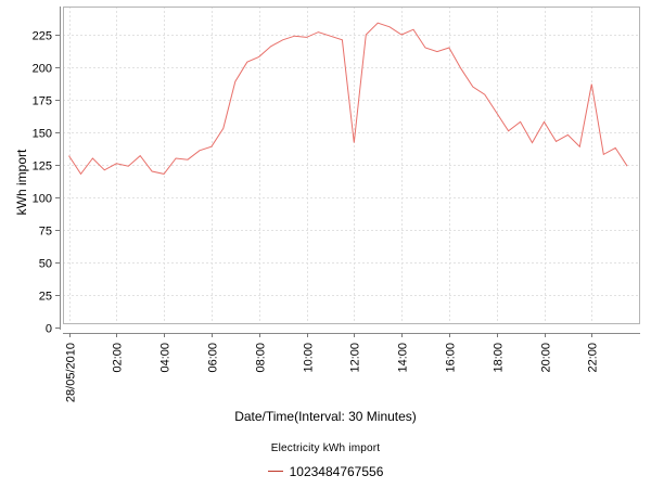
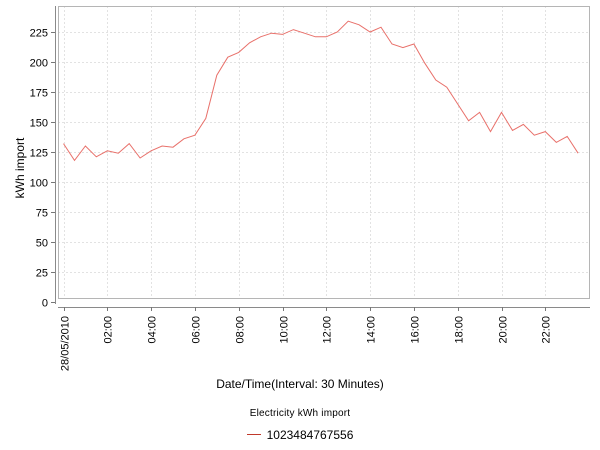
04:00: 118 -> 126
12:00: 142 -> 221
22:00: 187 -> 142
